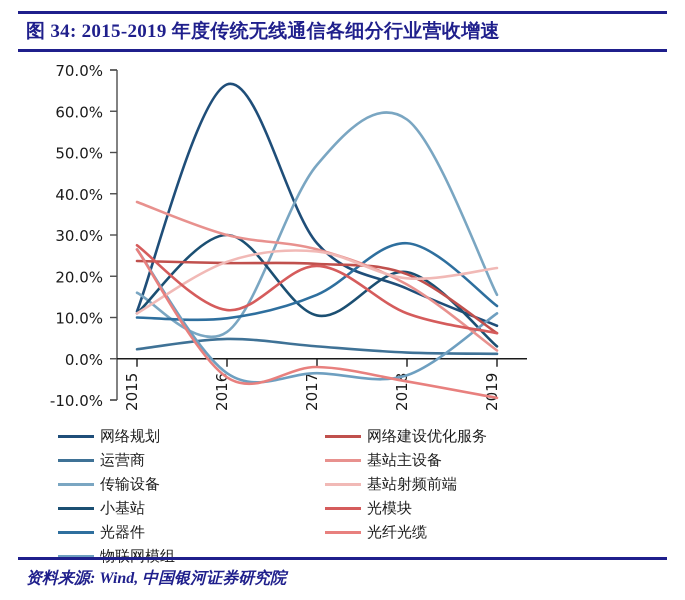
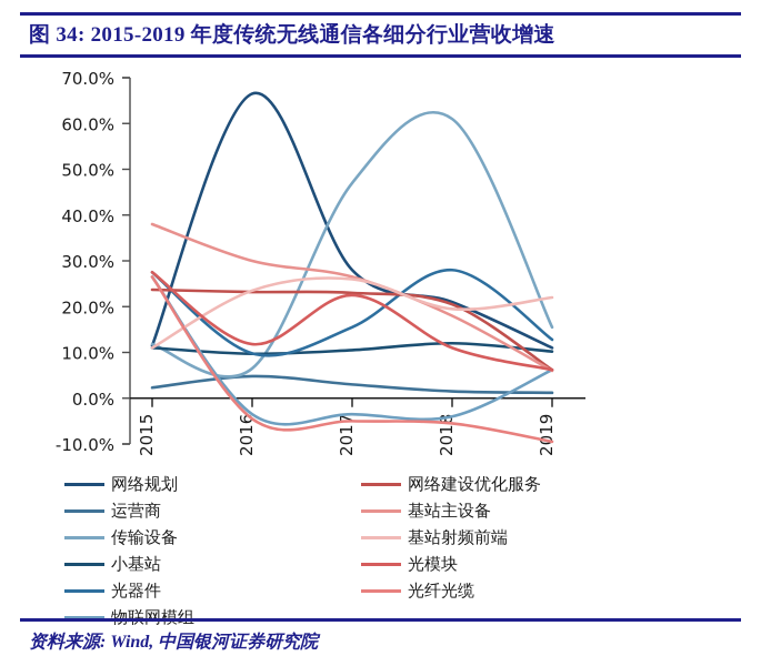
传输设备/2015: 16% -> 12%
光器件/2015: 10% -> 28%
小基站/2016: 30% -> 10%
光纤光缆/2017: -2% -> -5%
网络规划/2018: 17% -> 21%
传输设备/2018: 58% -> 61%
小基站/2018: 21% -> 12%
网络规划/2019: 8% -> 11%
小基站/2019: 3% -> 10%
物联网模组/2019: 11% -> 6%
基站主设备/2019: 2% -> 6%
